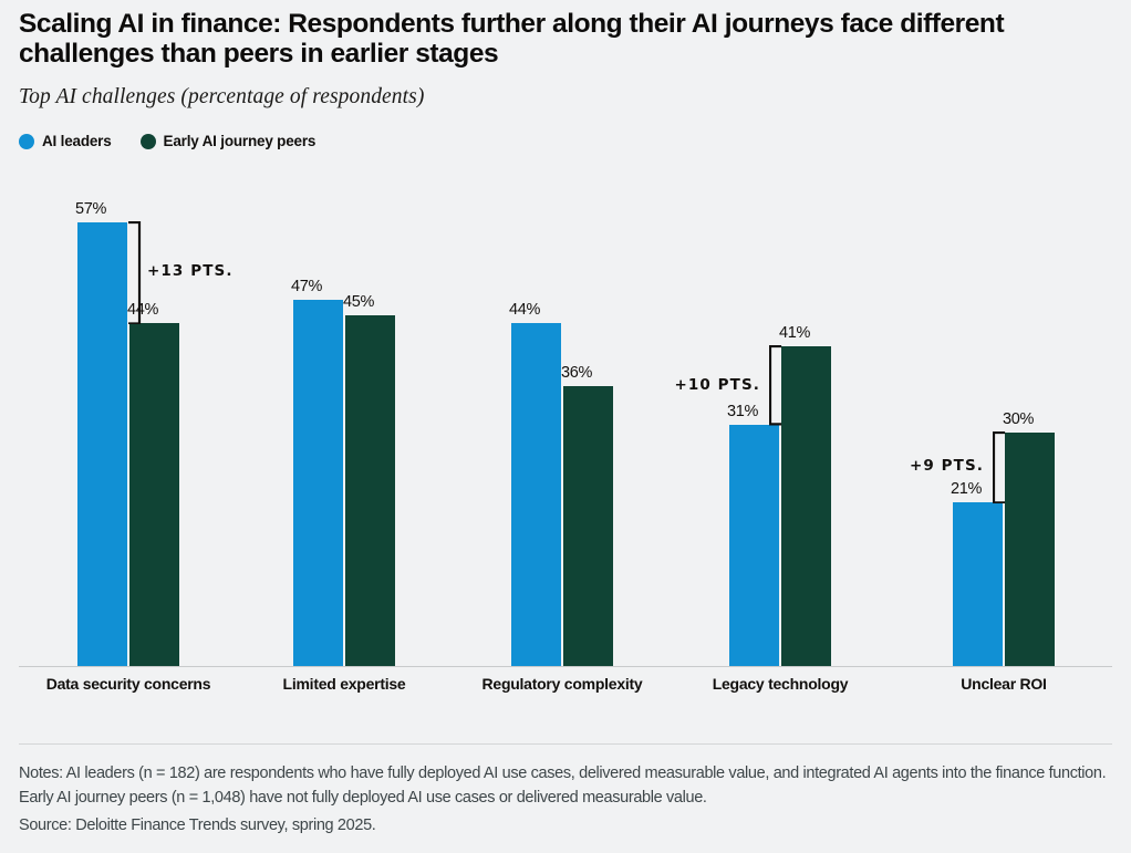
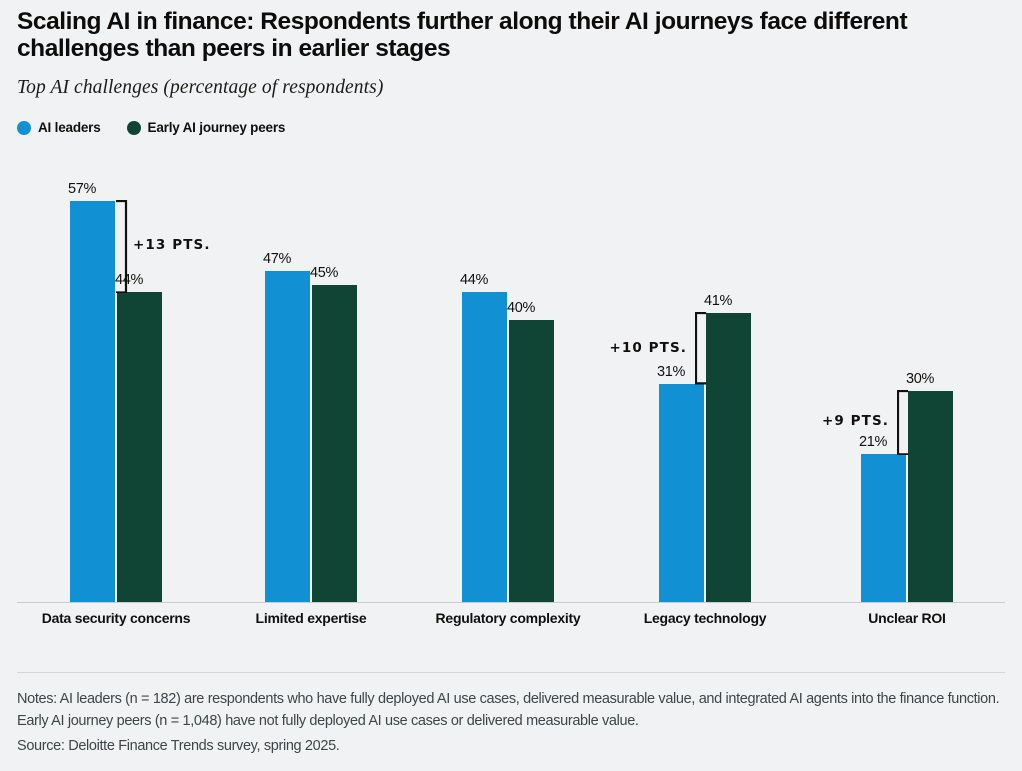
Early AI journey peers/Regulatory complexity: 36% -> 40%
